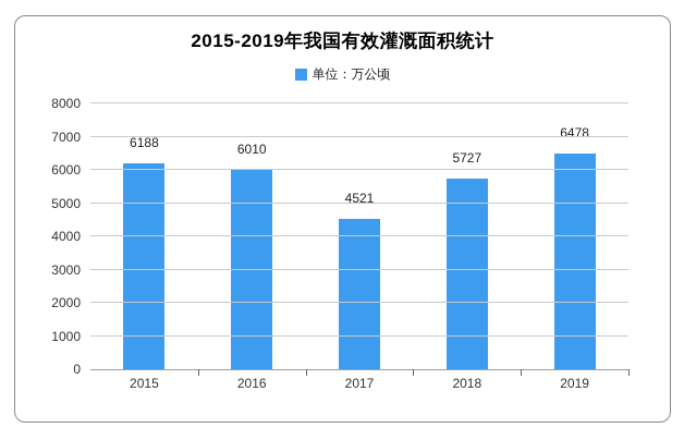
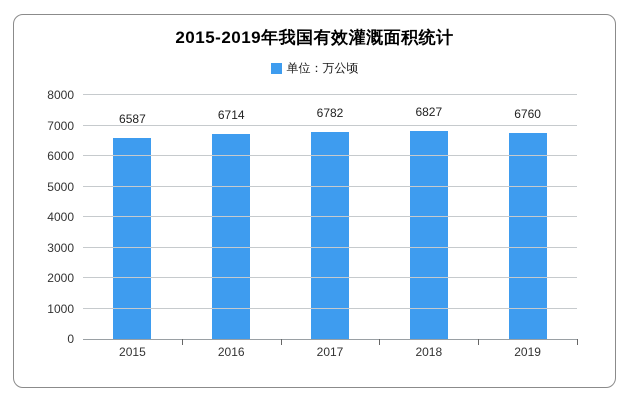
2015: 6188 -> 6587
2016: 6010 -> 6714
2017: 4521 -> 6782
2018: 5727 -> 6827
2019: 6478 -> 6760
